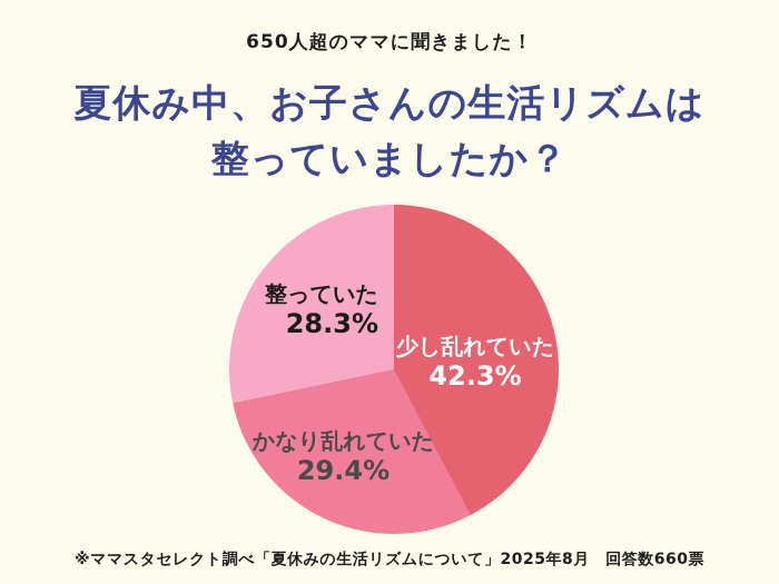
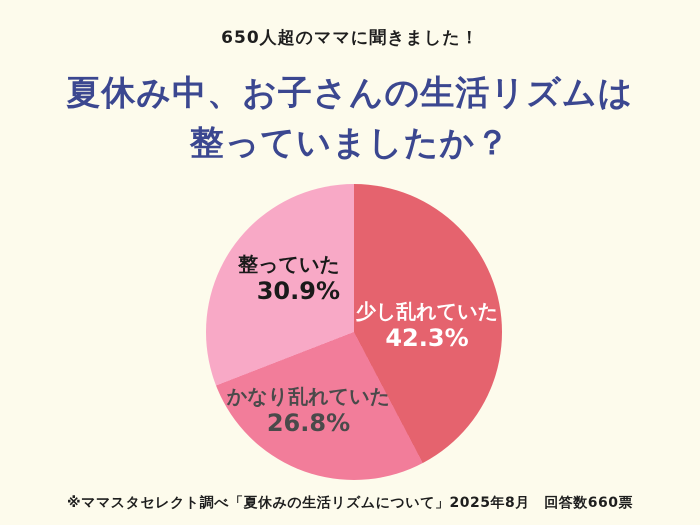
かなり乱れていた: 29.4% -> 26.8%
整っていた: 28.3% -> 30.9%
